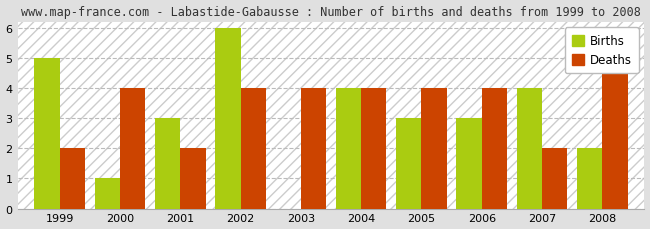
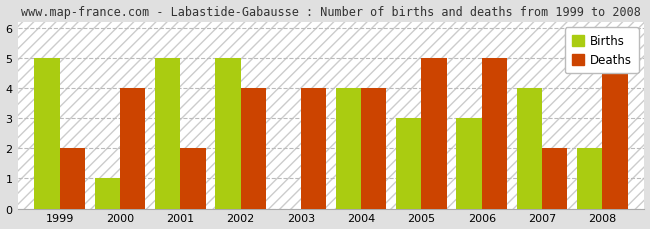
Births/2001: 3 -> 5
Births/2002: 6 -> 5
Deaths/2005: 4 -> 5
Deaths/2006: 4 -> 5
